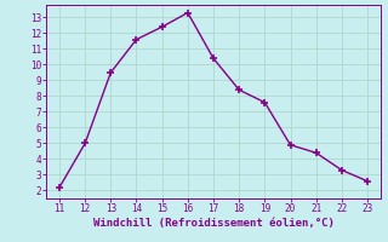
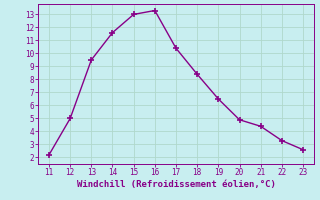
15: 12.4 -> 13.0
19: 7.6 -> 6.5
